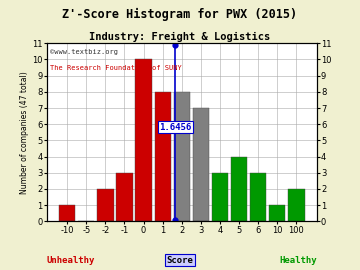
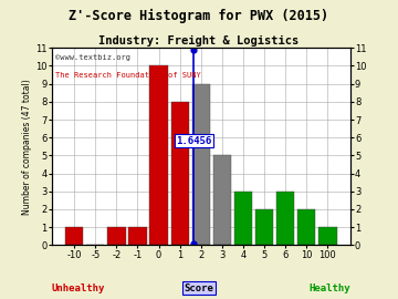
-2: 2 -> 1
-1: 3 -> 1
2: 8 -> 9
3: 7 -> 5
5: 4 -> 2
10: 1 -> 2
100: 2 -> 1
